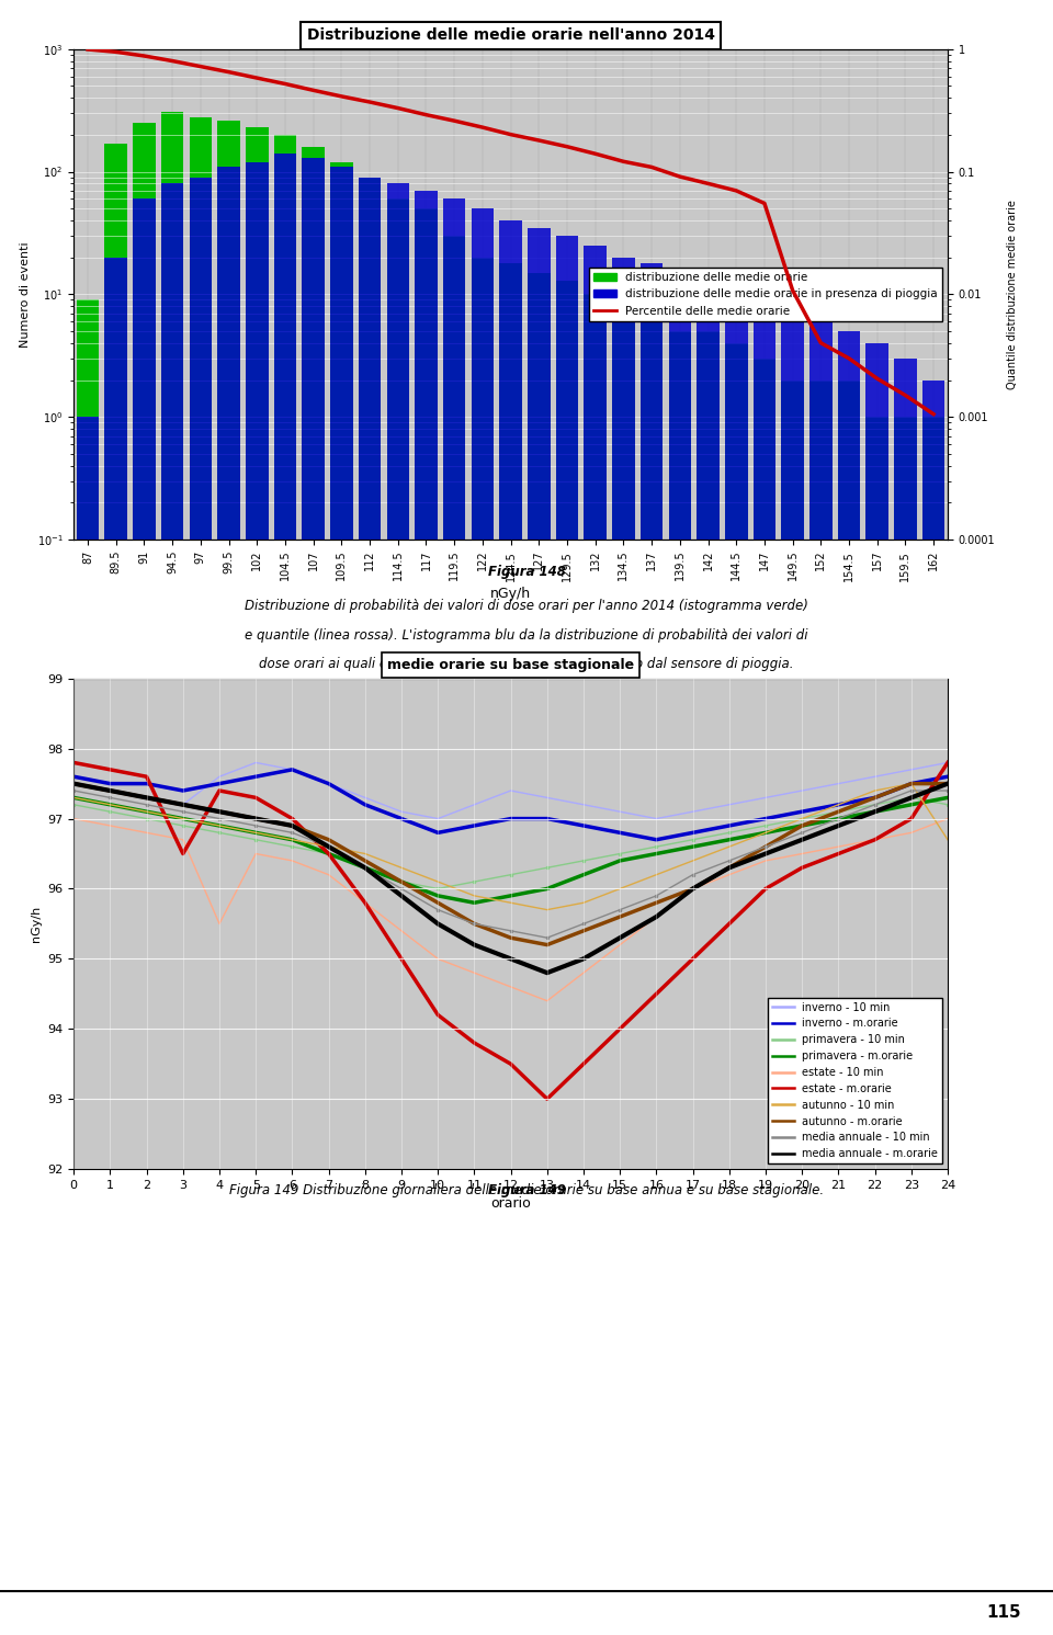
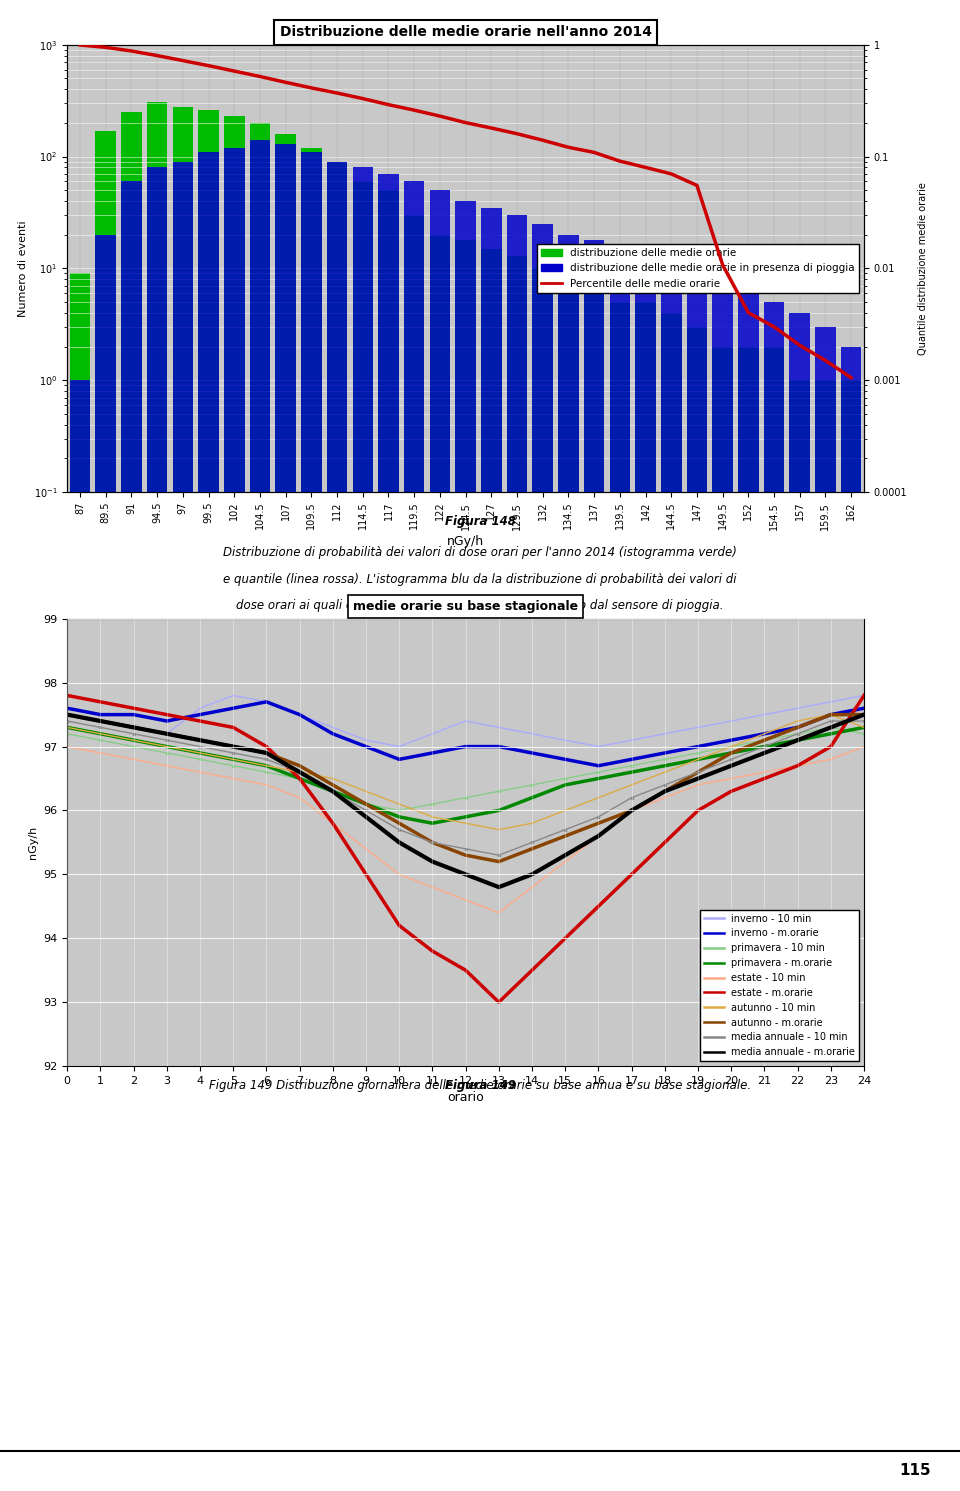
estate - m.orarie/3: 96.5 -> 97.5
estate - 10 min/4: 95.5 -> 96.6
autunno - 10 min/24: 96.7 -> 97.3
